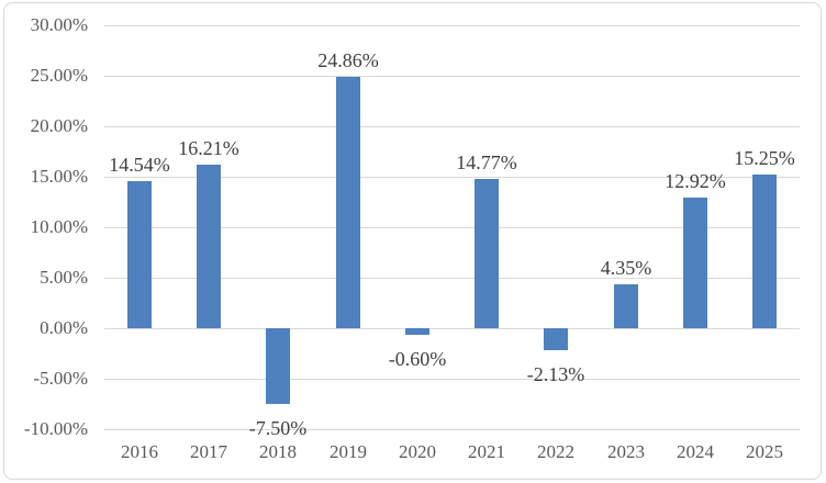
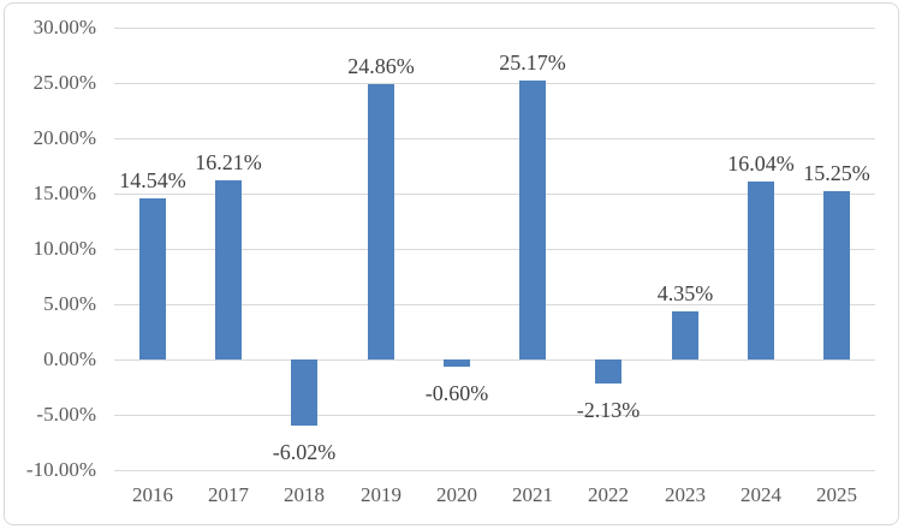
2018: -7.50% -> -6.02%
2021: 14.77% -> 25.17%
2024: 12.92% -> 16.04%
